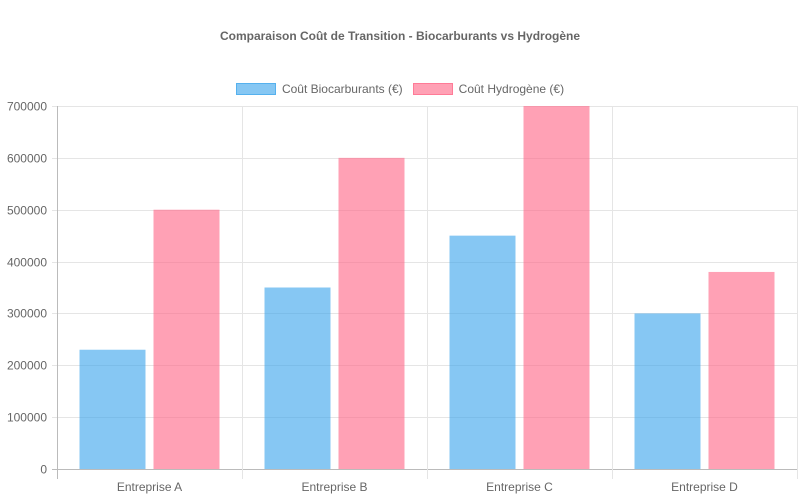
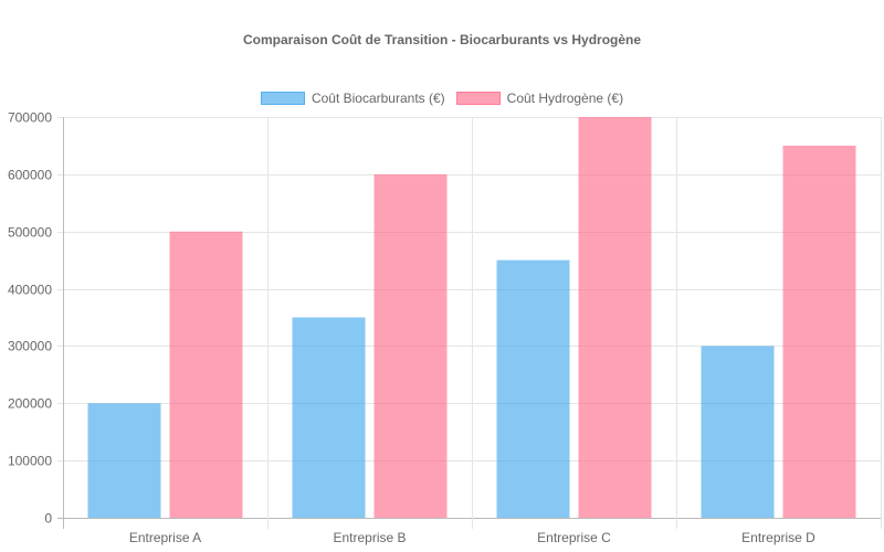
Coût Biocarburants (€)/Entreprise A: 230000 -> 200000
Coût Hydrogène (€)/Entreprise D: 380000 -> 650000
